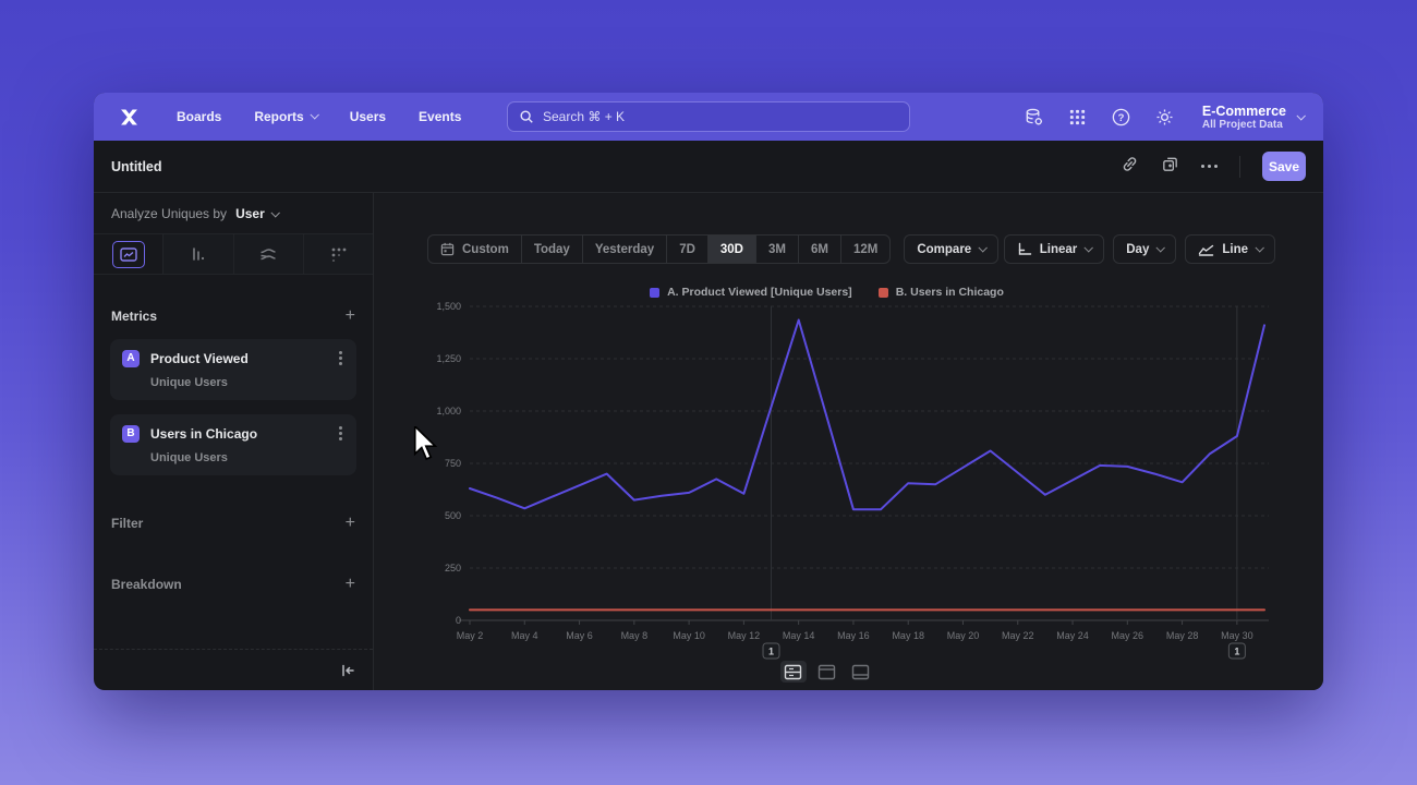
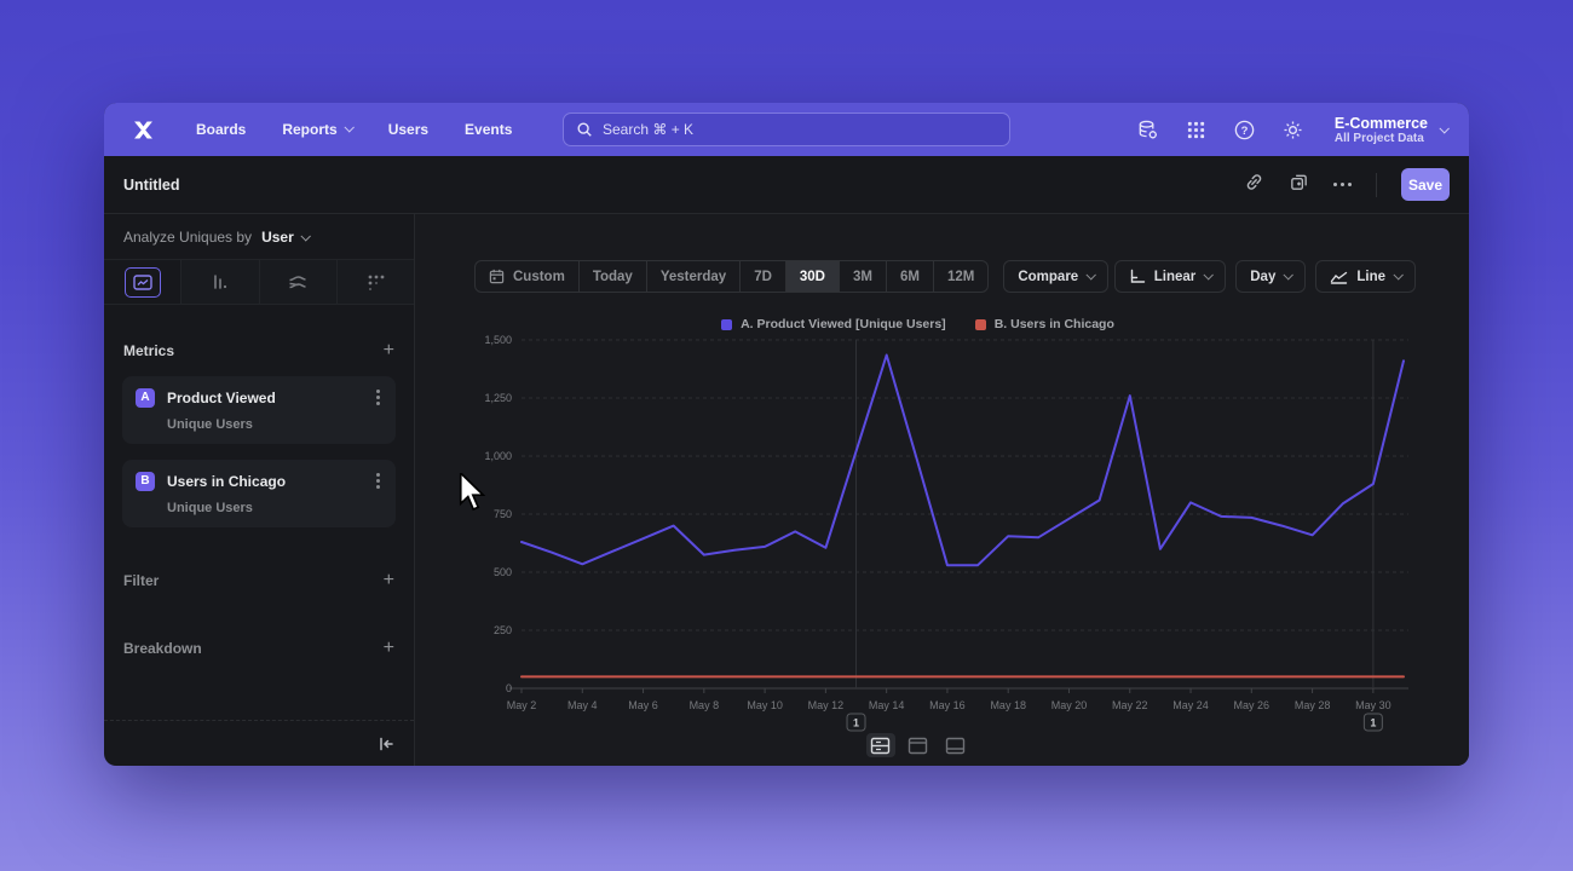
A. Product Viewed [Unique Users]/May 22: 700 -> 1260
A. Product Viewed [Unique Users]/May 24: 670 -> 800
